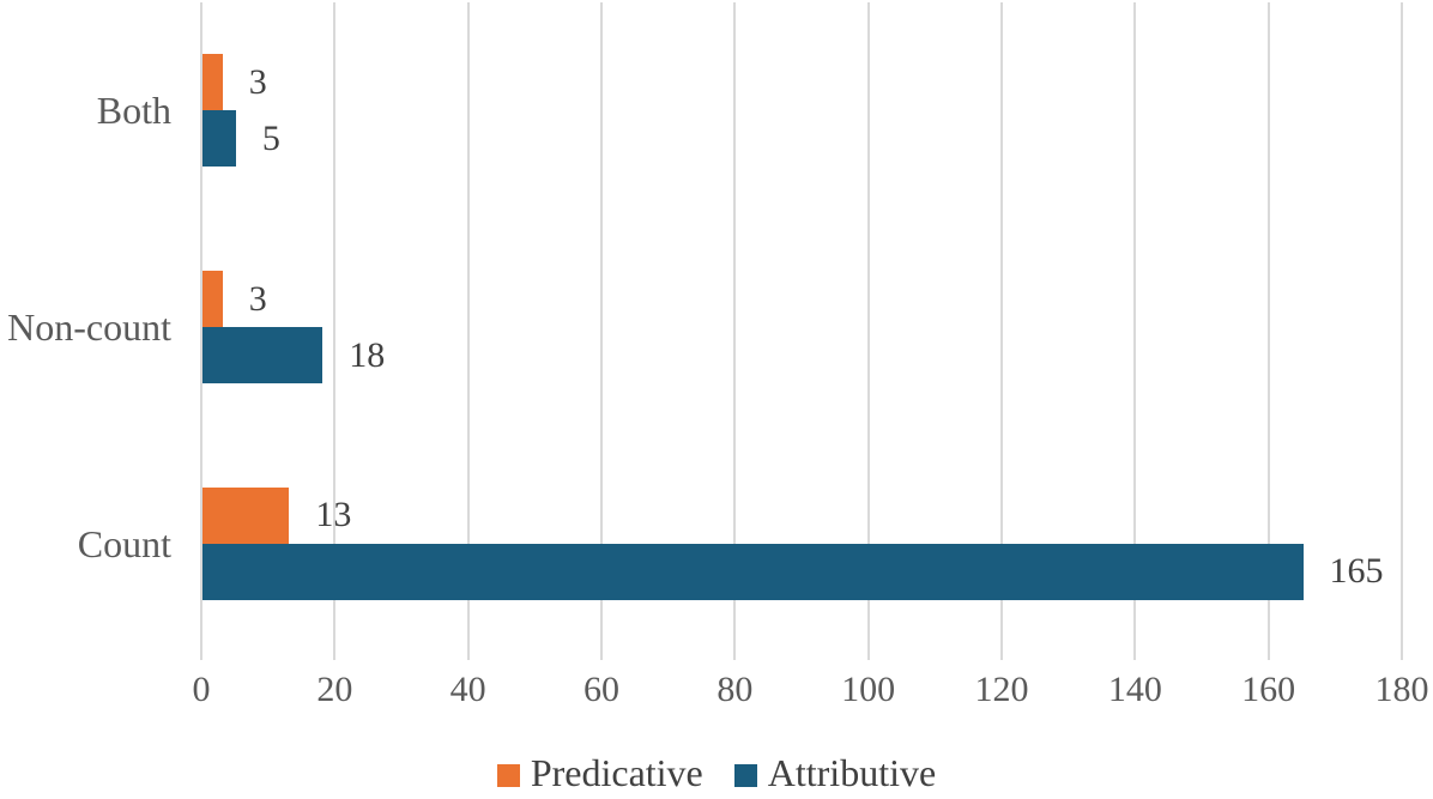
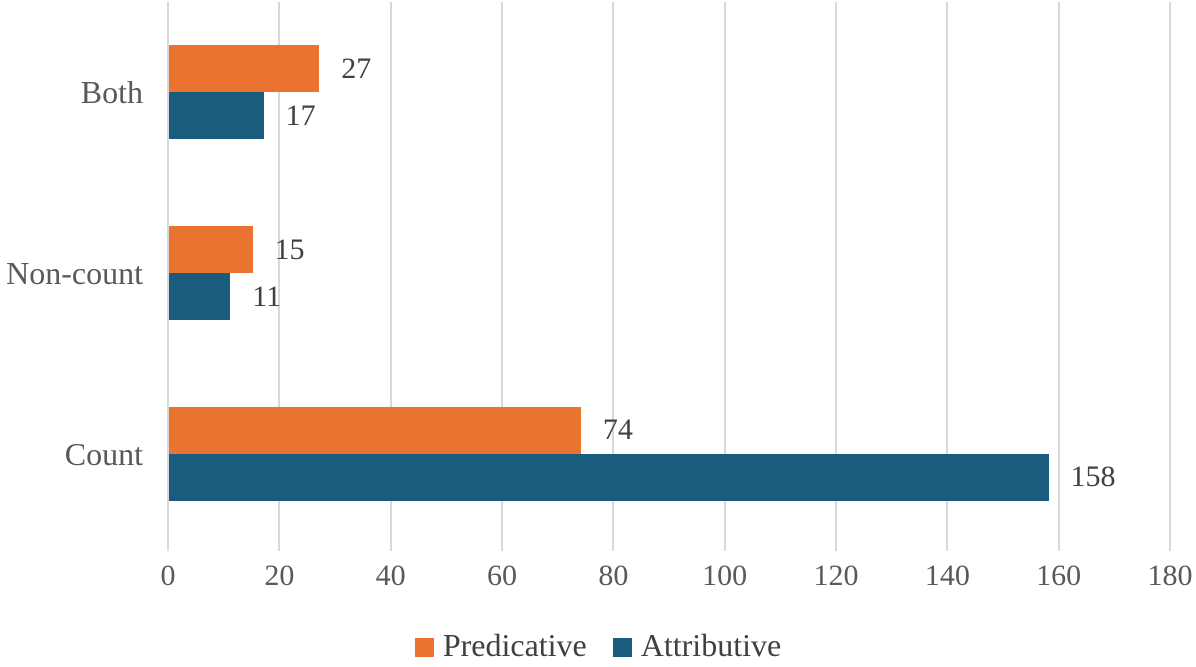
Predicative/Both: 3 -> 27
Attributive/Both: 5 -> 17
Predicative/Non-count: 3 -> 15
Attributive/Non-count: 18 -> 11
Predicative/Count: 13 -> 74
Attributive/Count: 165 -> 158
